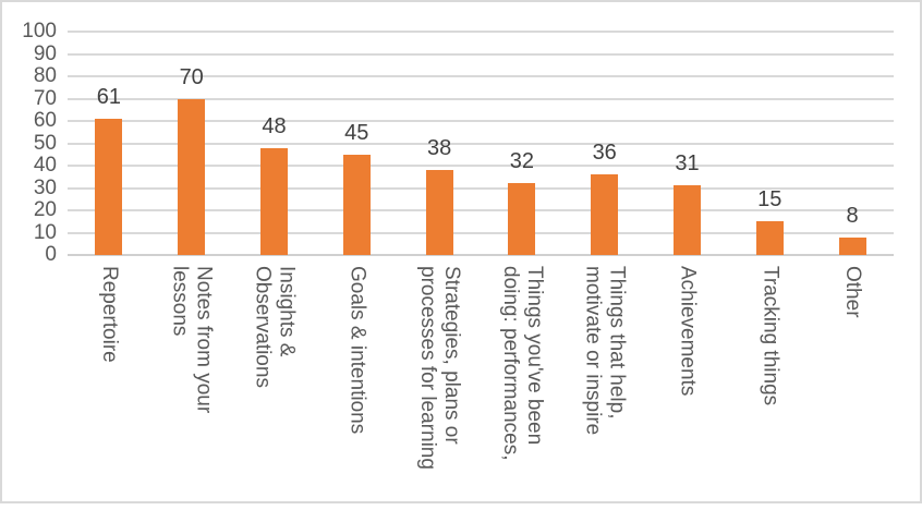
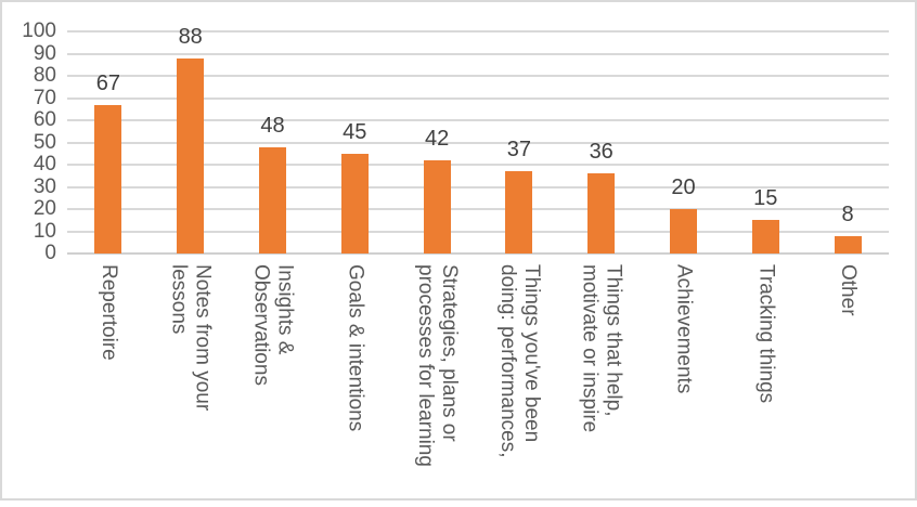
Repertoire: 61 -> 67
Notes from your lessons: 70 -> 88
Strategies, plans or processes for learning: 38 -> 42
Things you've been doing: performances,: 32 -> 37
Achievements: 31 -> 20
